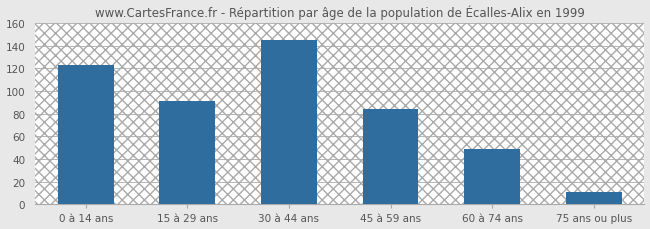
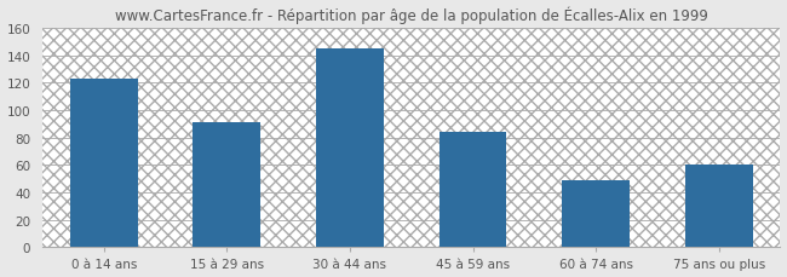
75 ans ou plus: 11 -> 60
